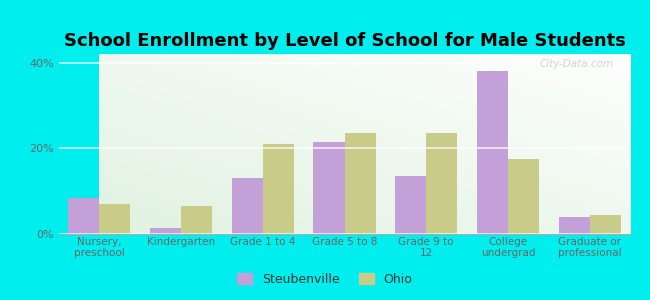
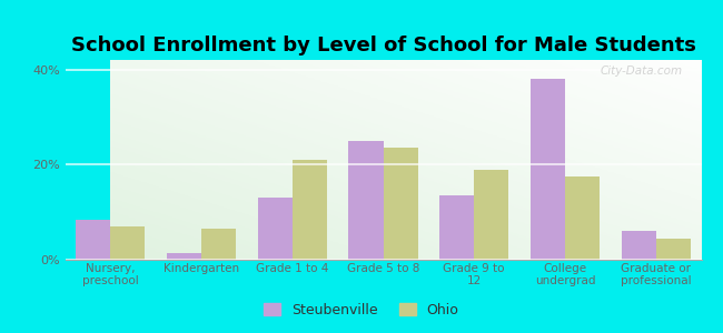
Steubenville/Grade 5 to 8: 21.5% -> 25.0%
Ohio/Grade 9 to 12: 23.5% -> 19.0%
Steubenville/Graduate or professional: 4.0% -> 6.0%
